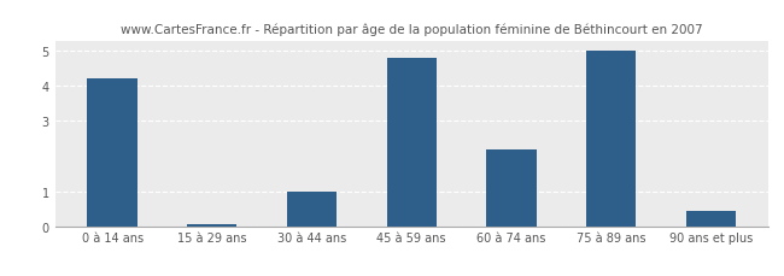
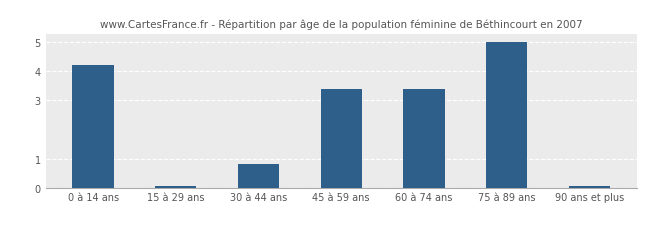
30 à 44 ans: 1.00 -> 0.80
45 à 59 ans: 4.80 -> 3.40
60 à 74 ans: 2.20 -> 3.40
90 ans et plus: 0.45 -> 0.05
